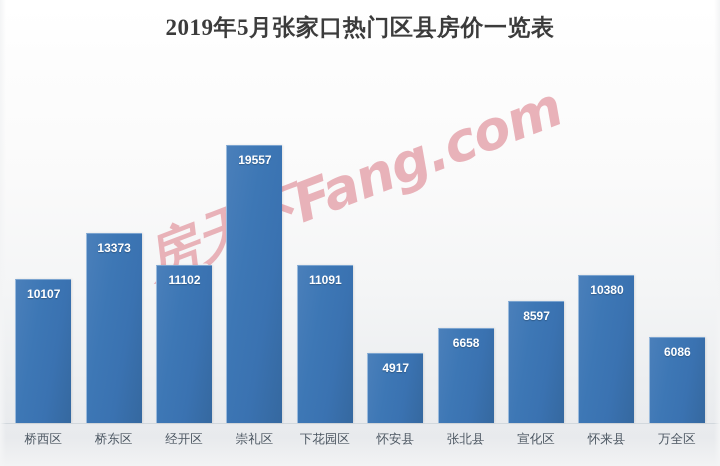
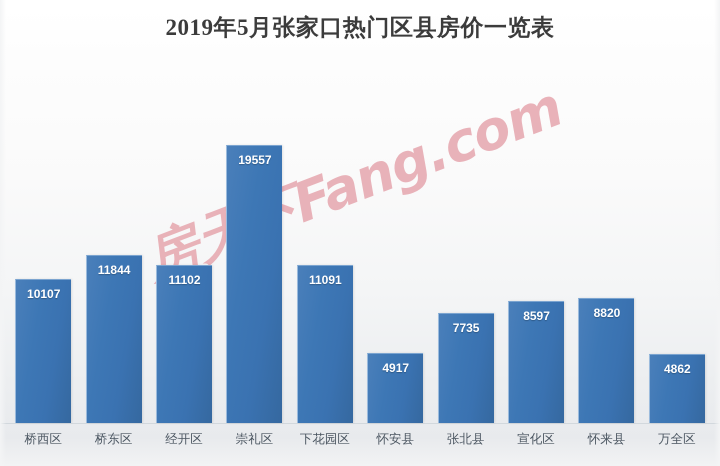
桥东区: 13373 -> 11844
张北县: 6658 -> 7735
怀来县: 10380 -> 8820
万全区: 6086 -> 4862
